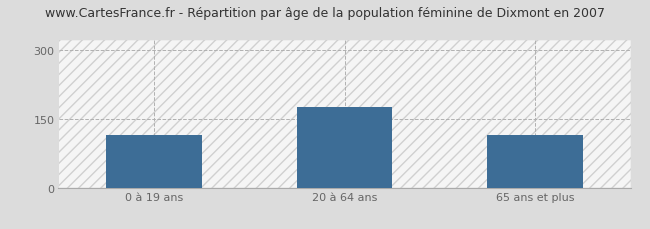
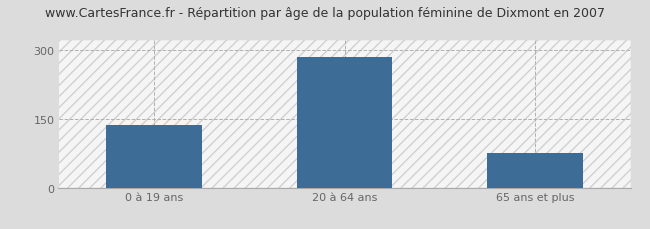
0 à 19 ans: 115 -> 137
20 à 64 ans: 175 -> 283
65 ans et plus: 115 -> 75
